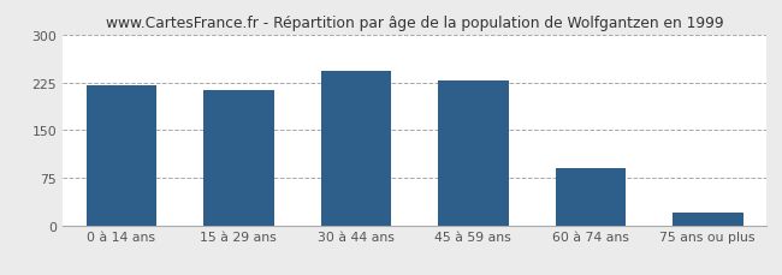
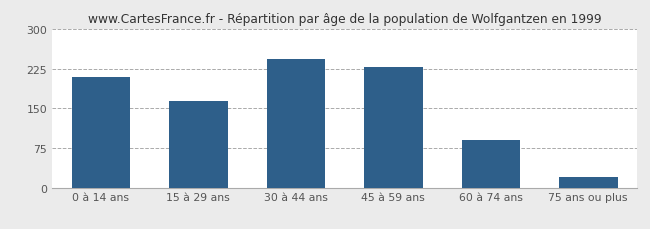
0 à 14 ans: 220 -> 210
15 à 29 ans: 212 -> 163
